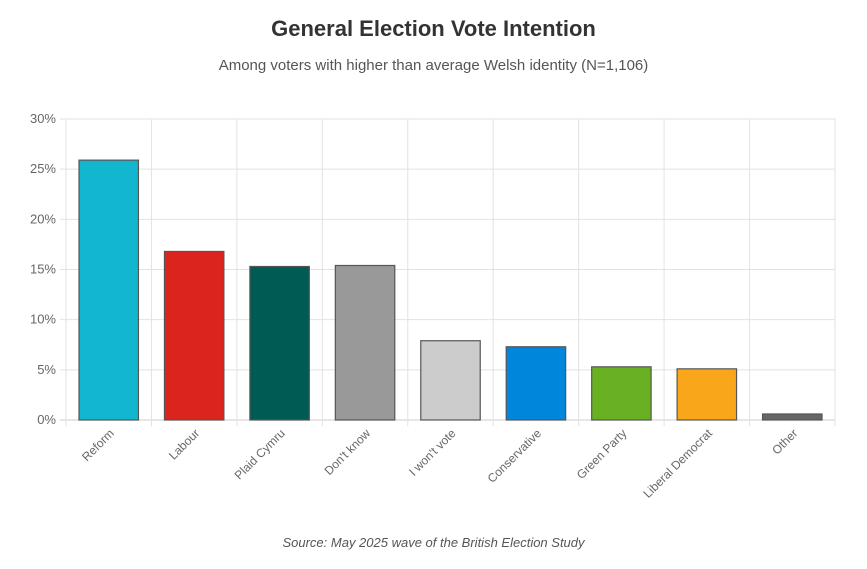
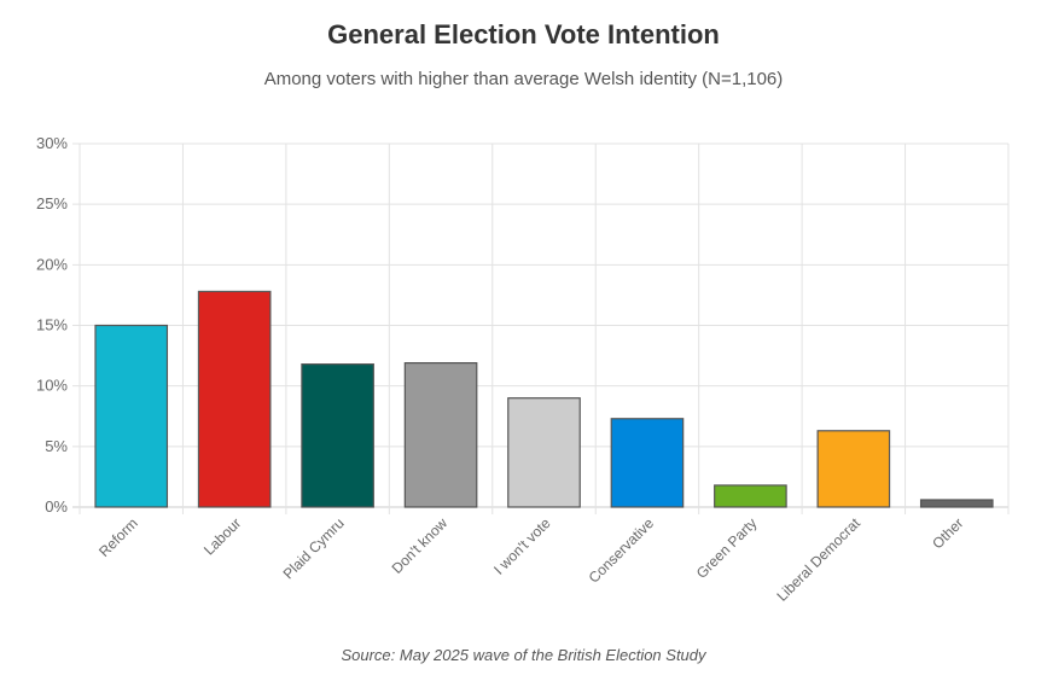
Reform: 25.9% -> 15.0%
Labour: 16.8% -> 17.8%
Plaid Cymru: 15.3% -> 11.8%
Don't know: 15.4% -> 11.9%
I won't vote: 7.9% -> 9.0%
Green Party: 5.3% -> 1.8%
Liberal Democrat: 5.1% -> 6.3%
